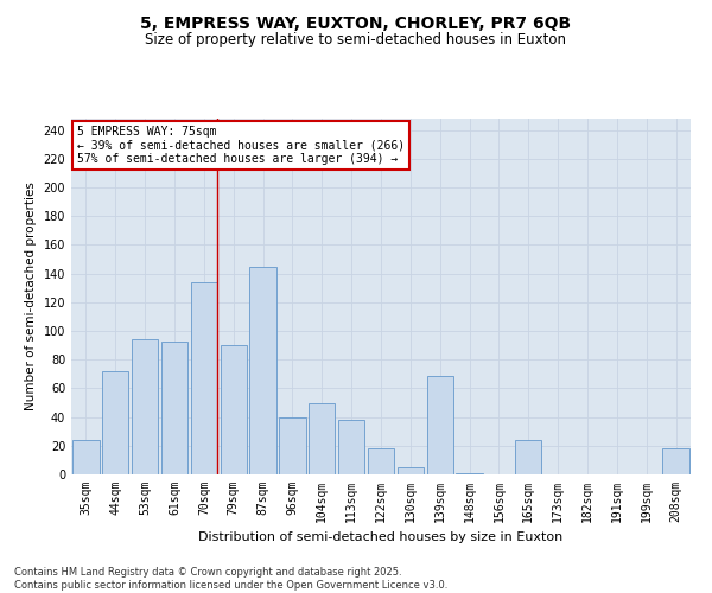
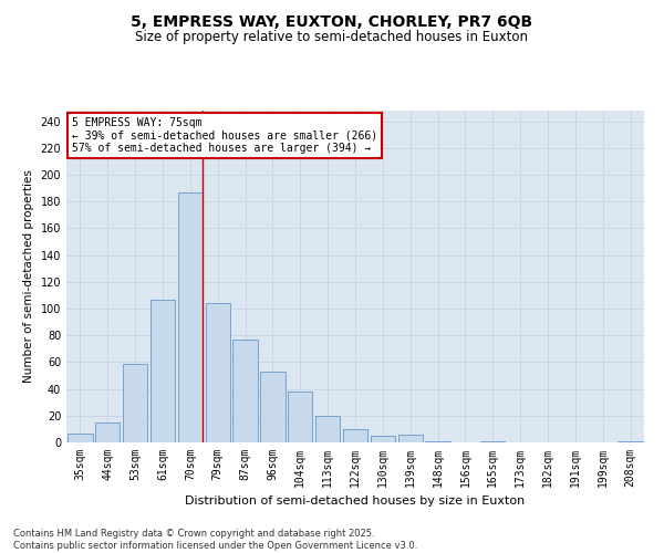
35sqm: 24 -> 7
44sqm: 72 -> 15
53sqm: 94 -> 59
61sqm: 93 -> 107
70sqm: 134 -> 187
79sqm: 90 -> 104
87sqm: 145 -> 77
96sqm: 40 -> 53
104sqm: 50 -> 38
113sqm: 38 -> 20
122sqm: 18 -> 10
139sqm: 69 -> 6
165sqm: 24 -> 1
208sqm: 18 -> 1
